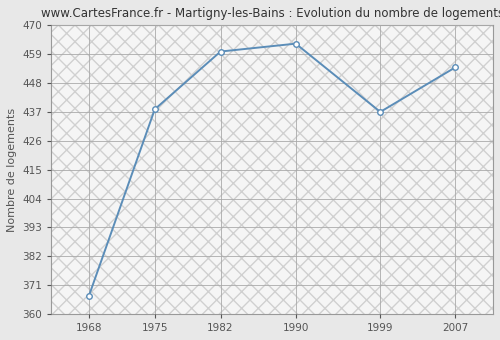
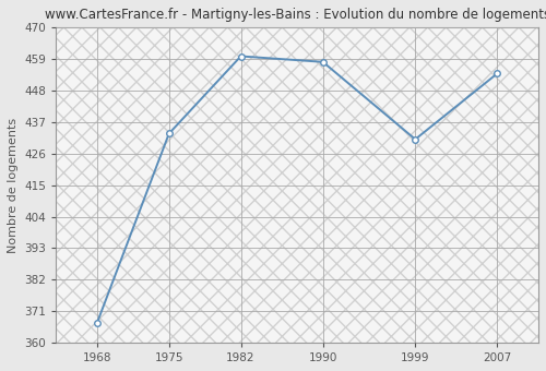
1975: 438 -> 433
1990: 463 -> 458
1999: 437 -> 431
